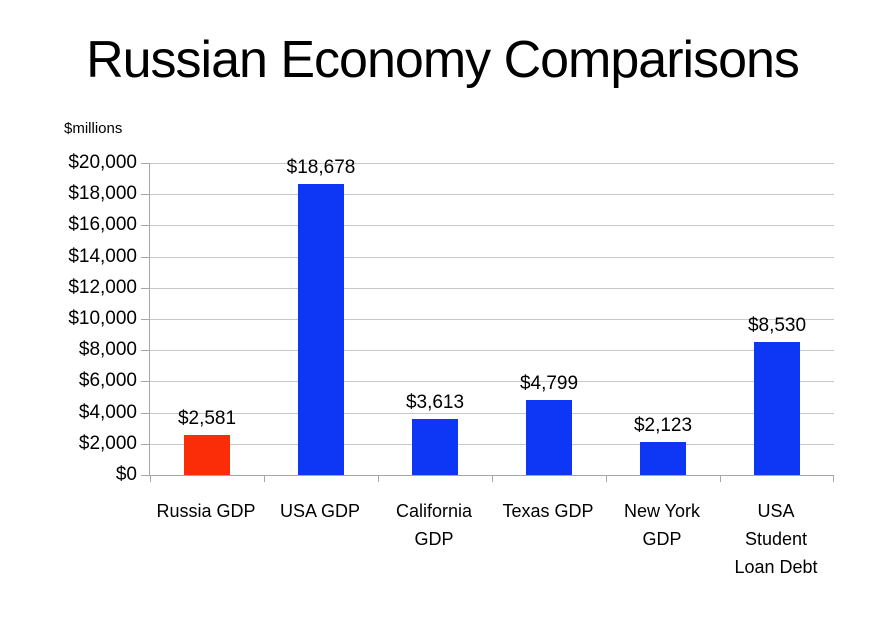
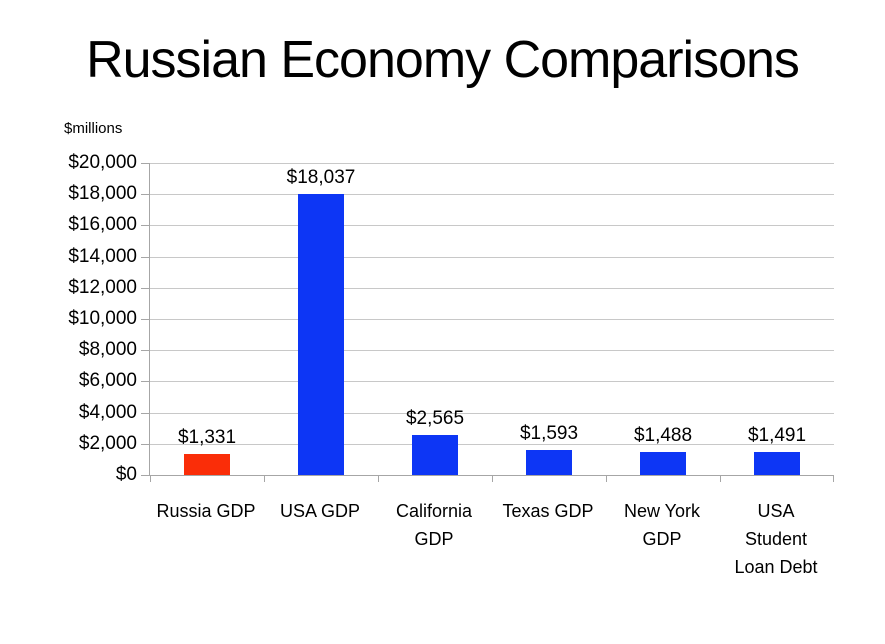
Russia GDP: $2,581 -> $1,331
USA GDP: $18,678 -> $18,037
California GDP: $3,613 -> $2,565
Texas GDP: $4,799 -> $1,593
New York GDP: $2,123 -> $1,488
USA Student Loan Debt: $8,530 -> $1,491
